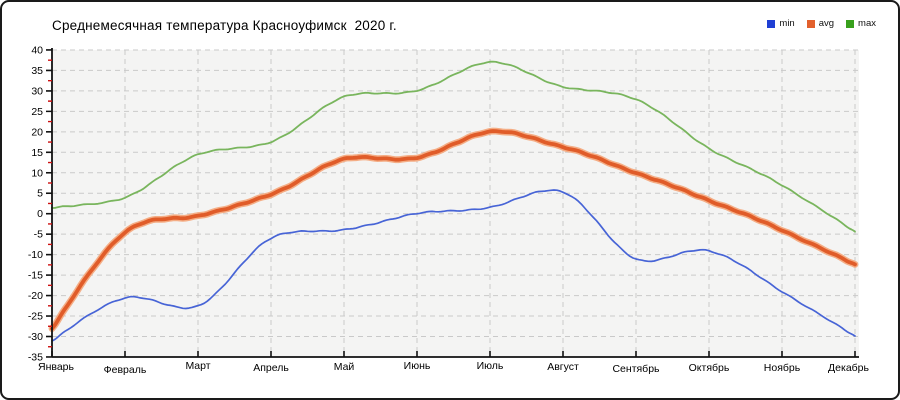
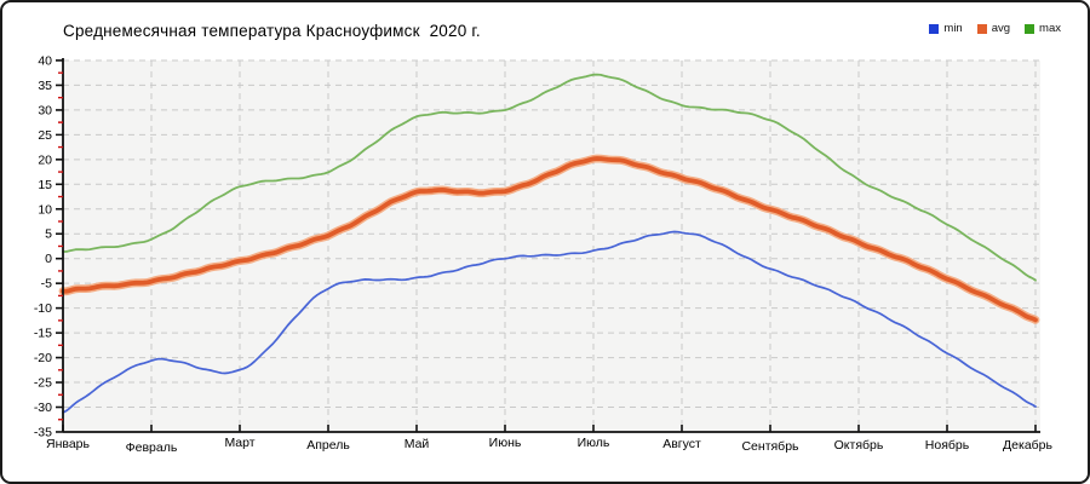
avg/Январь: -28 -> -6
min/Сентябрь: -11 -> -2
